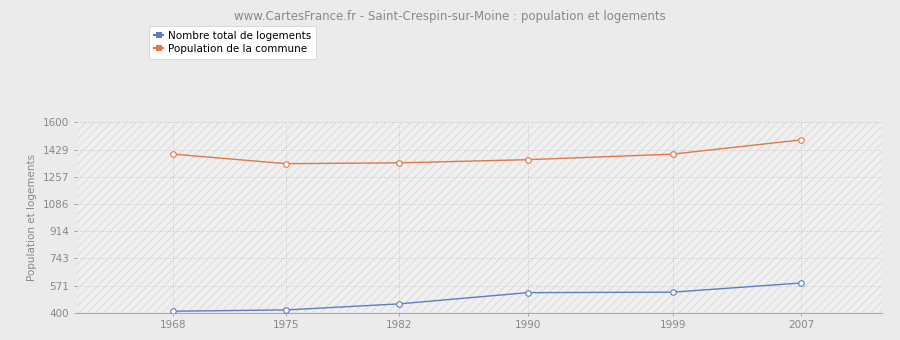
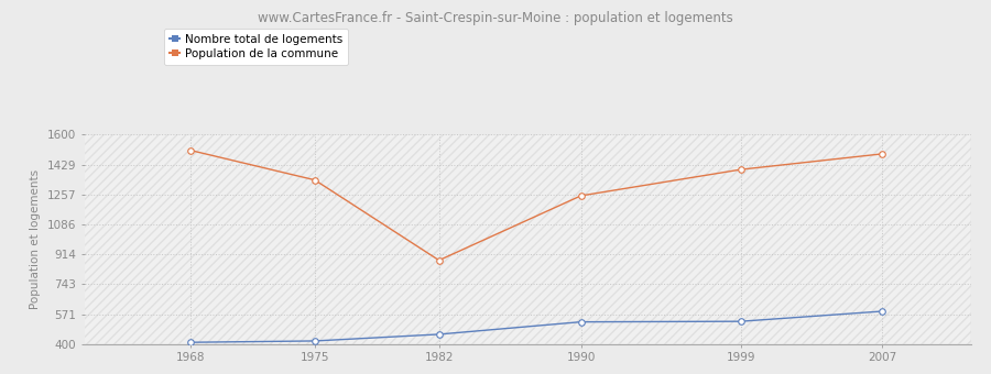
Population de la commune/1968: 1400 -> 1510
Population de la commune/1982: 1340 -> 880
Population de la commune/1990: 1360 -> 1250
